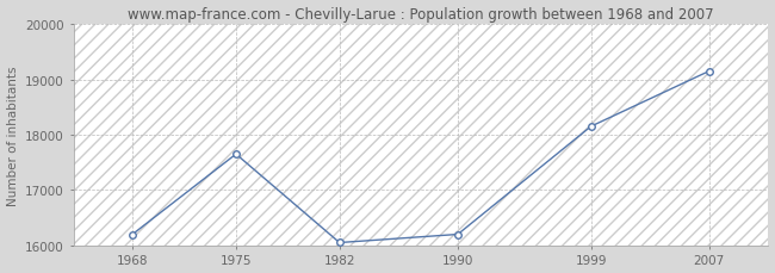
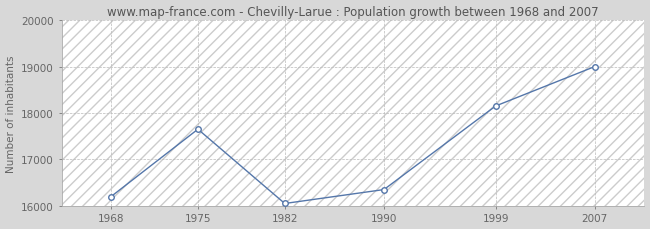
1990: 16200 -> 16350
2007: 19150 -> 19000
